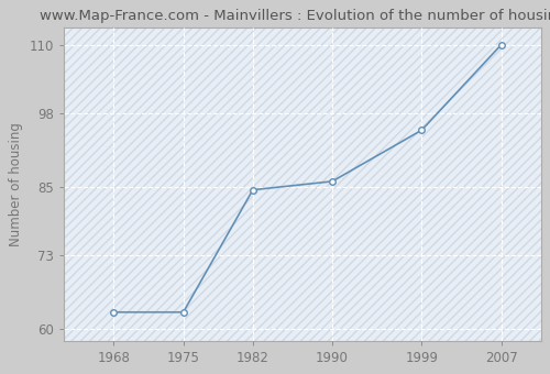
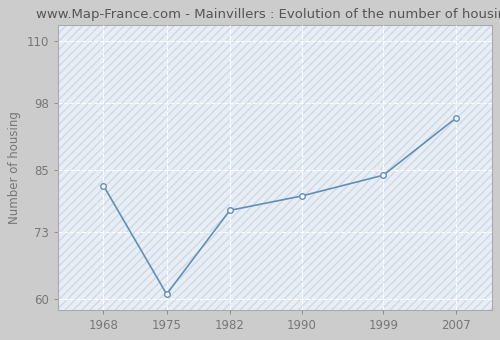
1968: 63.0 -> 82.0
1975: 63.0 -> 61.0
1982: 84.5 -> 77.2
1990: 86.0 -> 80.0
1999: 95.0 -> 84.0
2007: 110.0 -> 95.0
